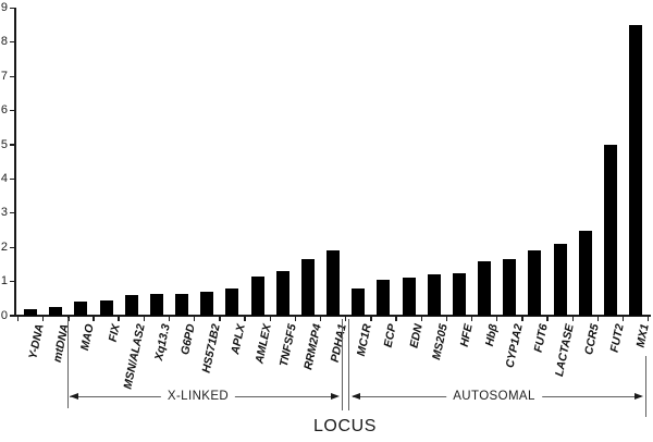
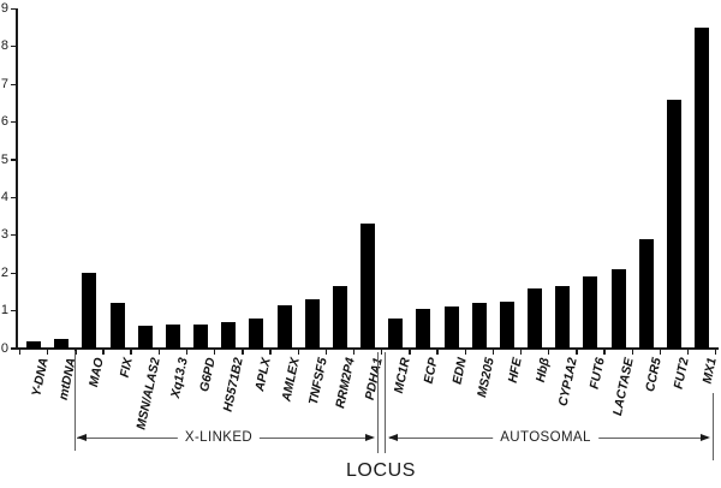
MAO: 0.4 -> 2.0
FIX: 0.5 -> 1.2
PDHA1: 1.9 -> 3.3
CCR5: 2.5 -> 2.9
FUT2: 5.0 -> 6.6
